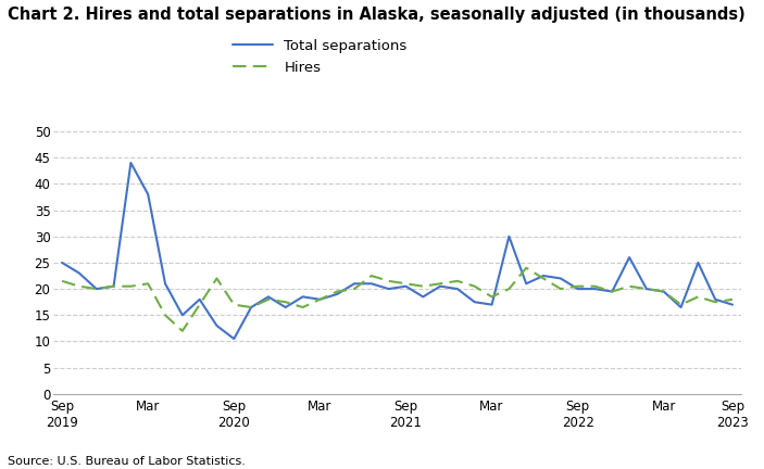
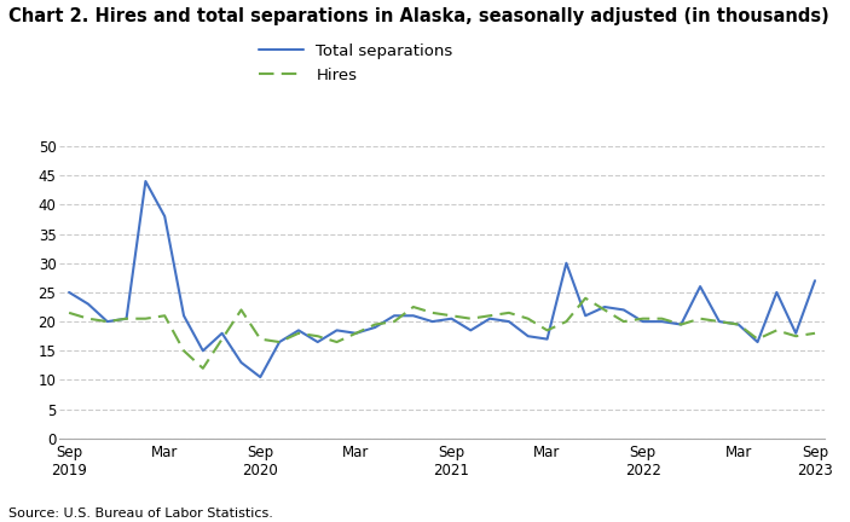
Total separations/Sep 2023: 17.0 -> 27.0
